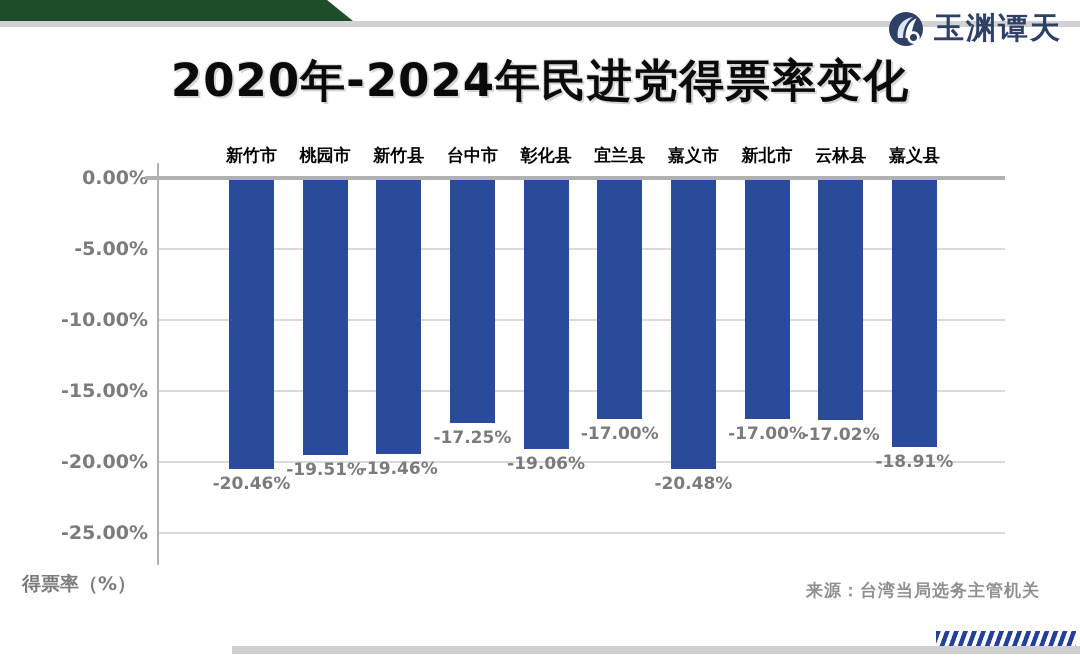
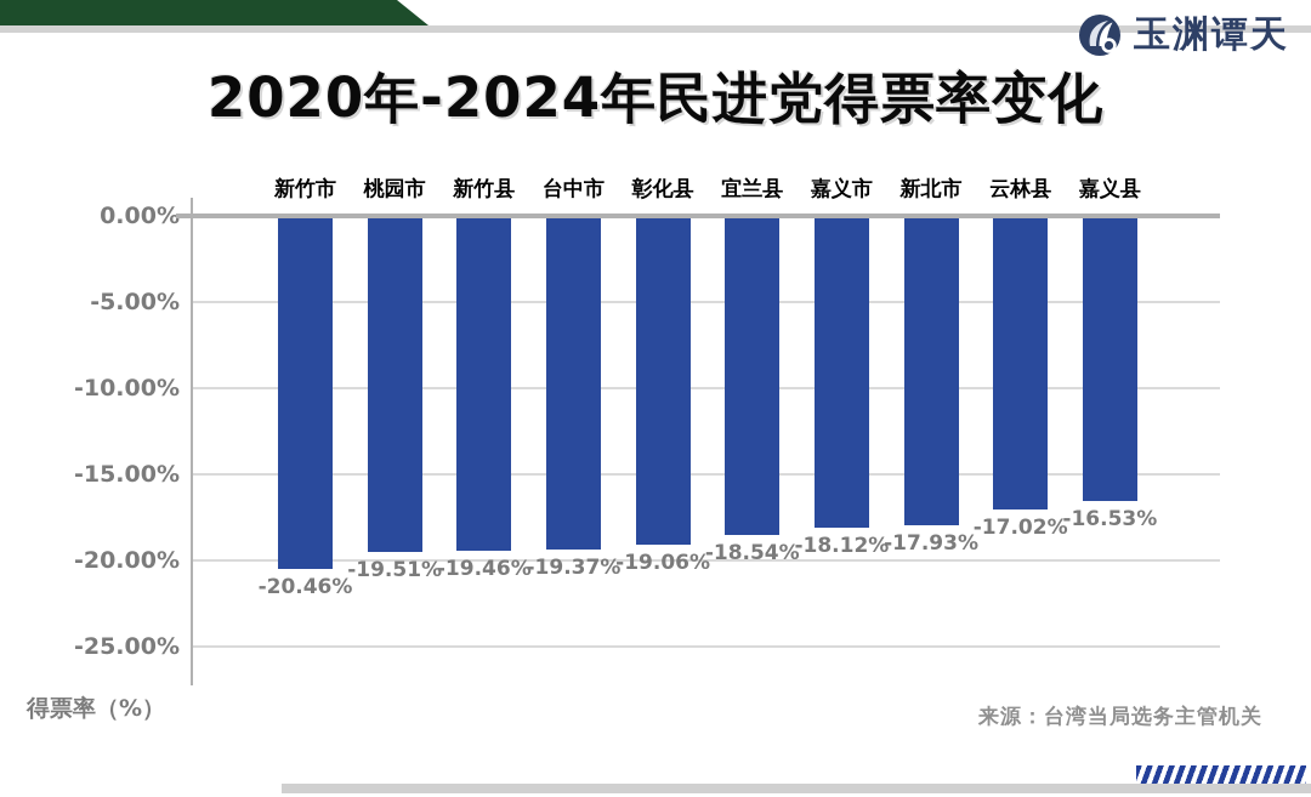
台中市: -17.25% -> -19.37%
宜兰县: -17.00% -> -18.54%
嘉义市: -20.48% -> -18.12%
新北市: -17.00% -> -17.93%
嘉义县: -18.91% -> -16.53%
